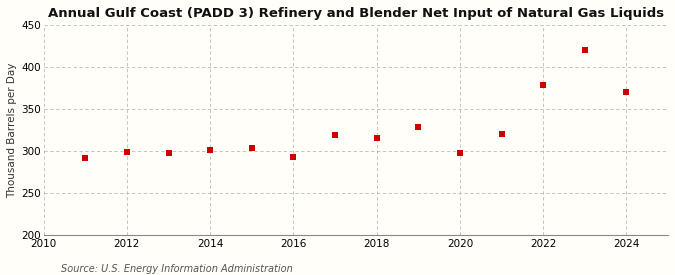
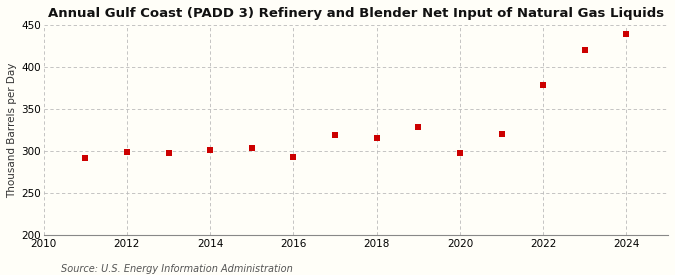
2024: 370 -> 439
